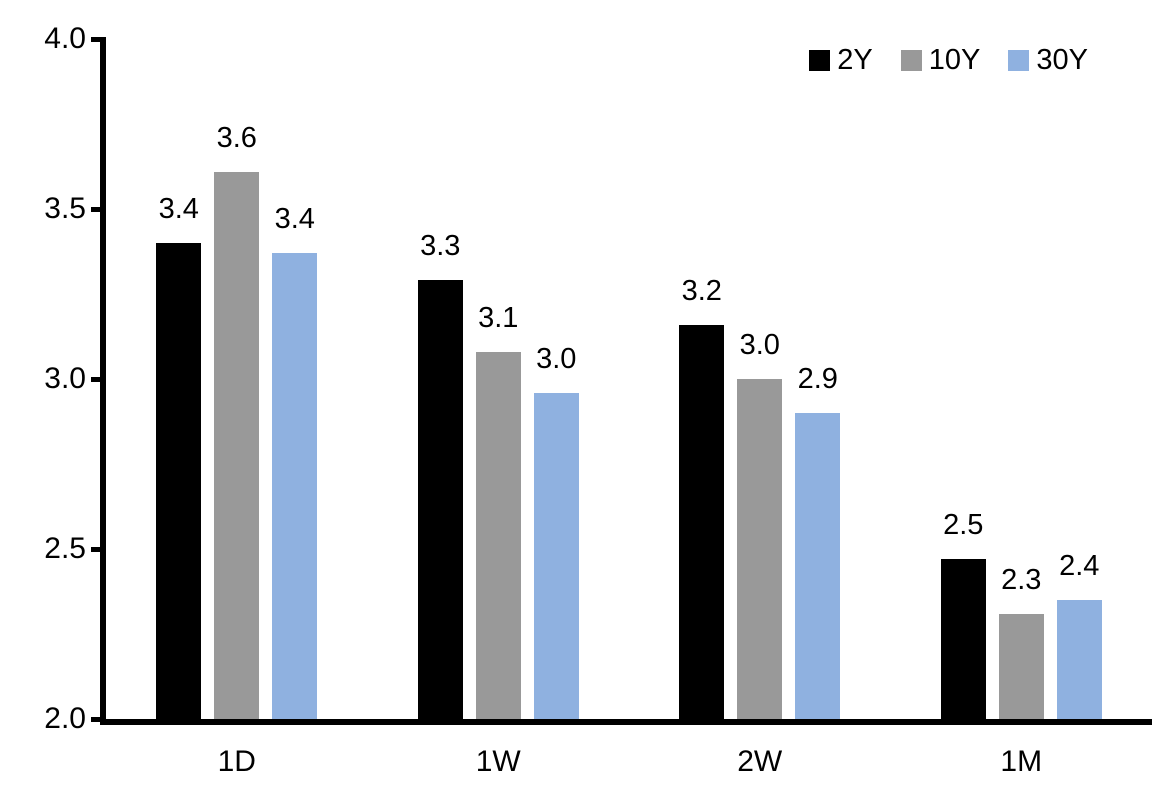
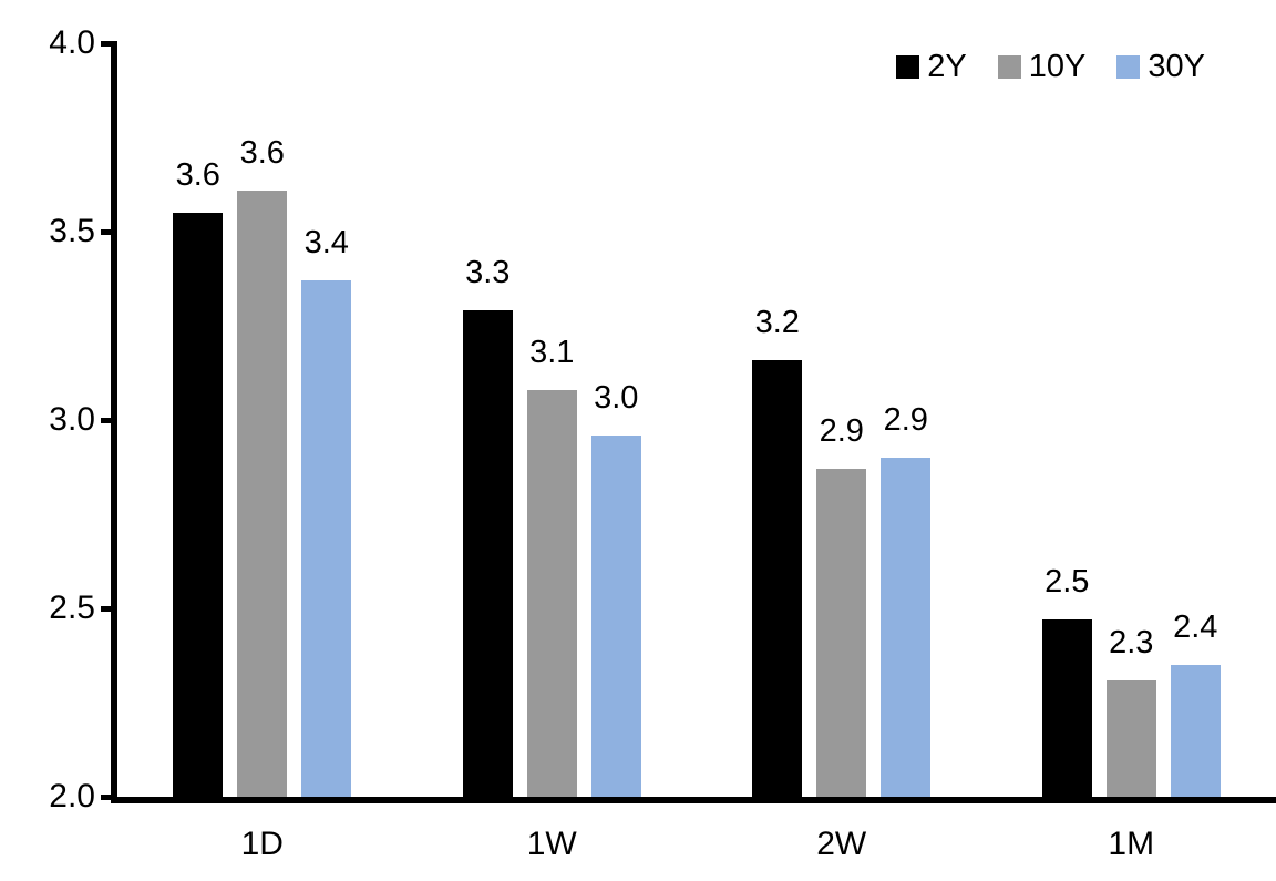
2Y/1D: 3.4 -> 3.6
10Y/2W: 3.0 -> 2.9
